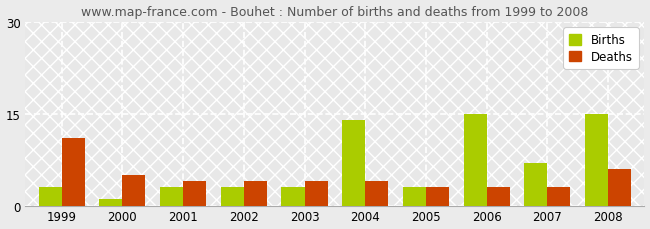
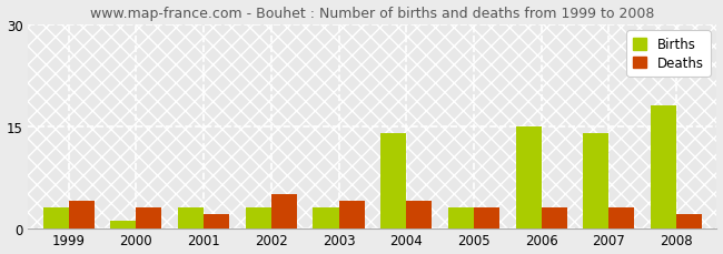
Deaths/1999: 11 -> 4
Deaths/2000: 5 -> 3
Deaths/2001: 4 -> 2
Deaths/2002: 4 -> 5
Births/2007: 7 -> 14
Births/2008: 15 -> 18
Deaths/2008: 6 -> 2
